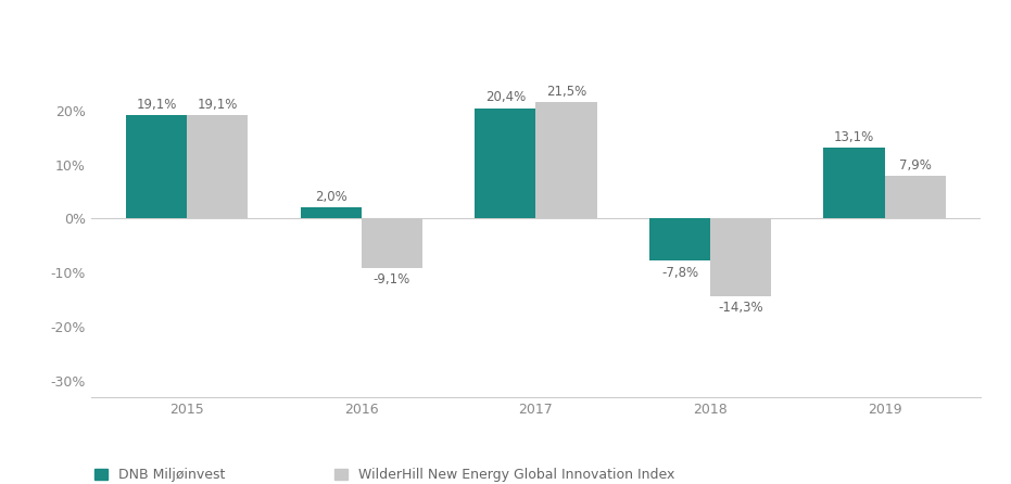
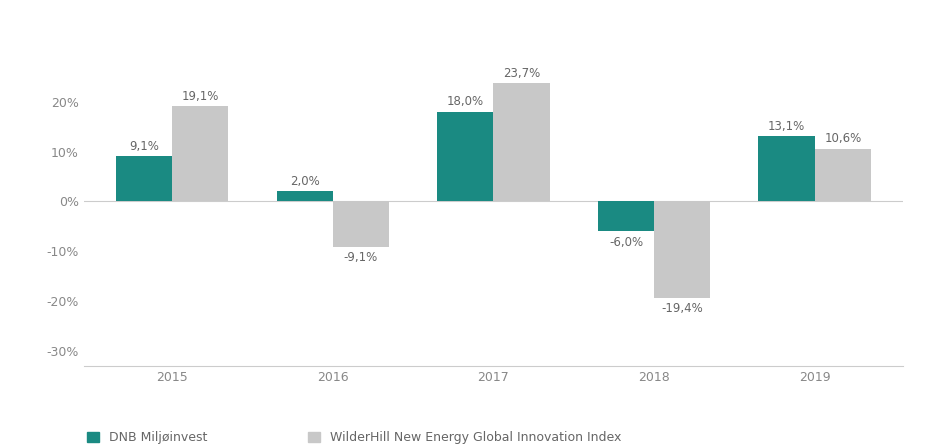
DNB Miljøinvest/2015: 19,1% -> 9,1%
DNB Miljøinvest/2017: 20,4% -> 18,0%
WilderHill New Energy Global Innovation Index/2017: 21,5% -> 23,7%
DNB Miljøinvest/2018: -7,8% -> -6,0%
WilderHill New Energy Global Innovation Index/2018: -14,3% -> -19,4%
WilderHill New Energy Global Innovation Index/2019: 7,9% -> 10,6%
